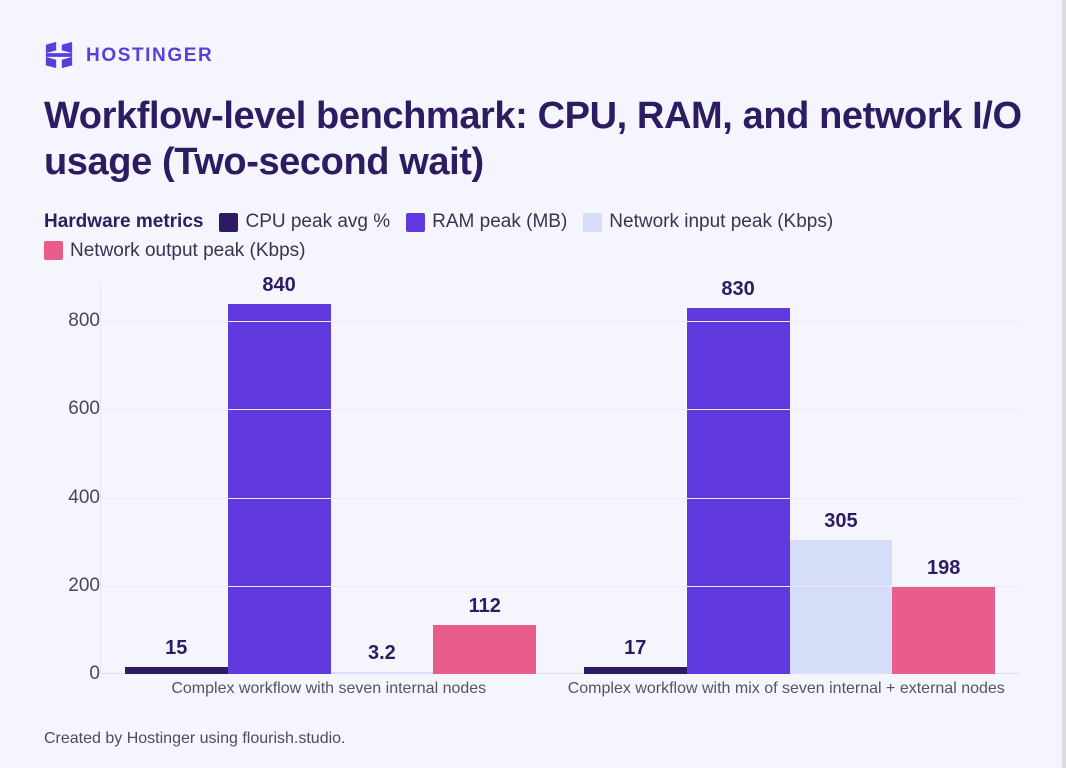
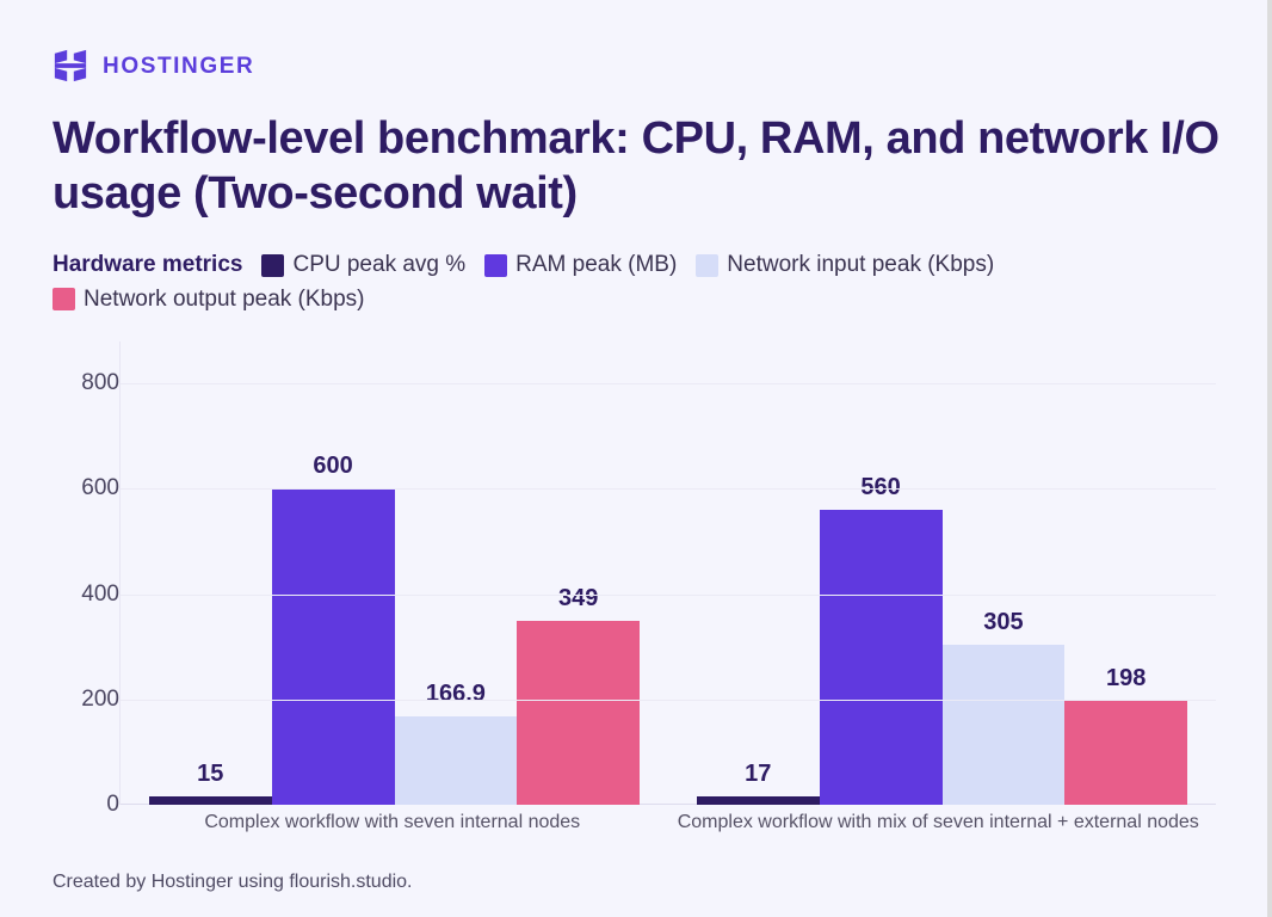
RAM peak (MB)/Complex workflow with seven internal nodes: 840 -> 600
Network input peak (Kbps)/Complex workflow with seven internal nodes: 3.2 -> 166.9
Network output peak (Kbps)/Complex workflow with seven internal nodes: 112 -> 349
RAM peak (MB)/Complex workflow with mix of seven internal + external nodes: 830 -> 560
